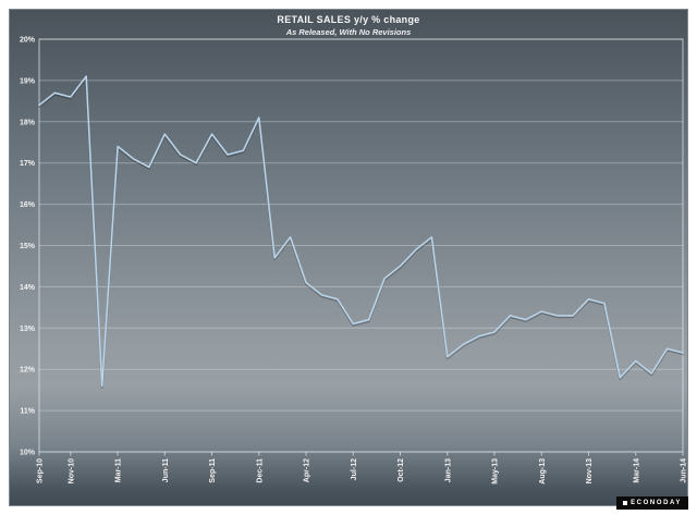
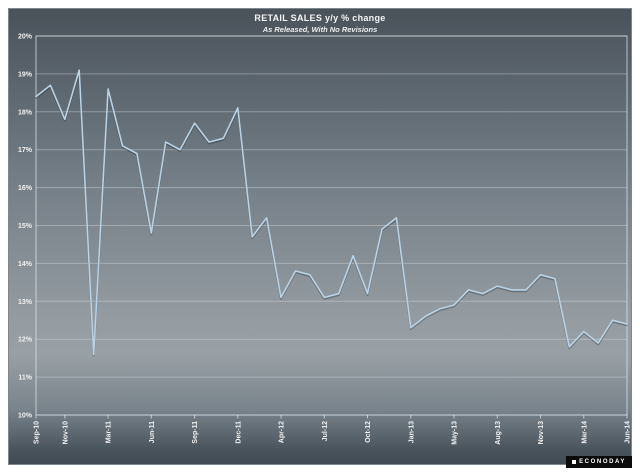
Nov-10: 18.6% -> 17.8%
Mar-11: 17.4% -> 18.6%
Jun-11: 17.7% -> 14.8%
Apr-12: 14.1% -> 13.1%
Oct-12: 14.5% -> 13.2%
